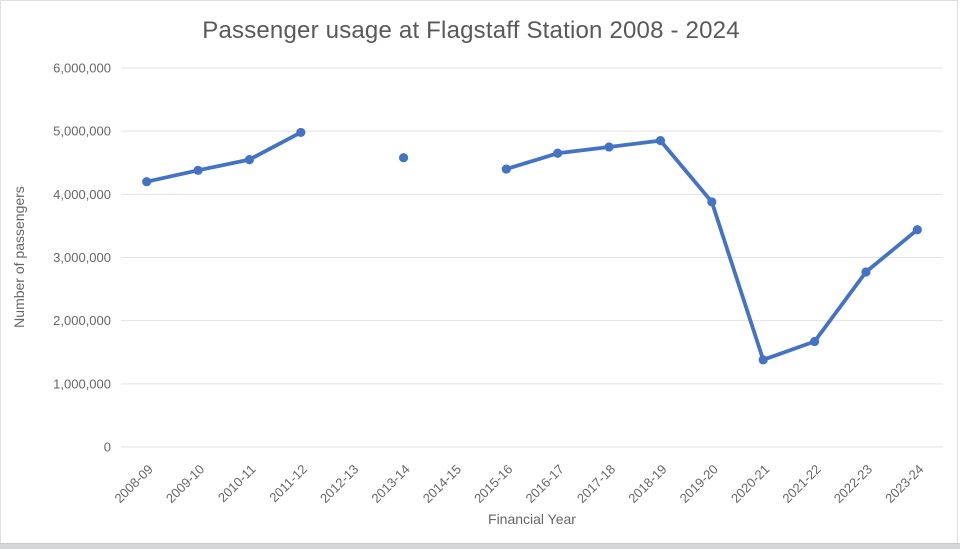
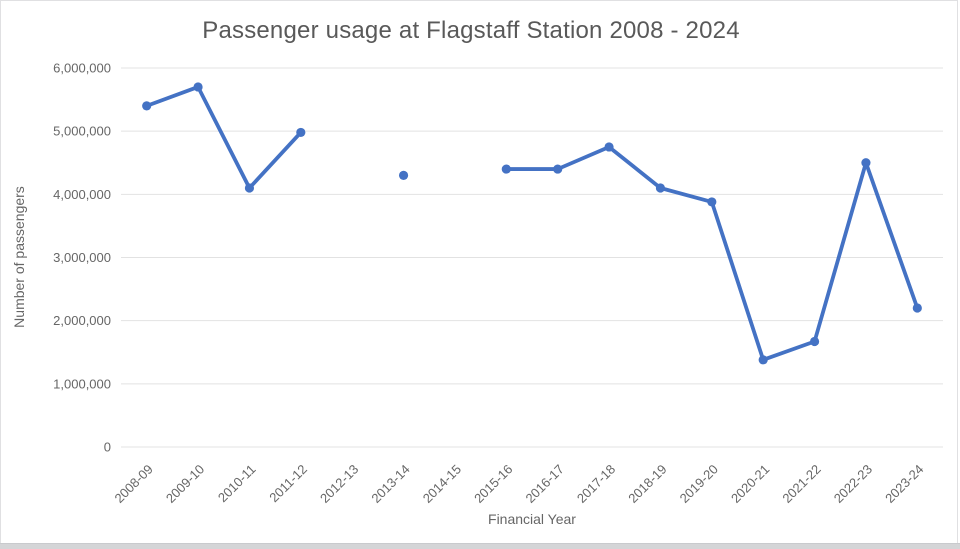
2008-09: 4200000 -> 5400000
2009-10: 4400000 -> 5700000
2010-11: 4600000 -> 4100000
2013-14: 4600000 -> 4300000
2016-17: 4600000 -> 4400000
2018-19: 4800000 -> 4100000
2022-23: 2800000 -> 4500000
2023-24: 3400000 -> 2200000
